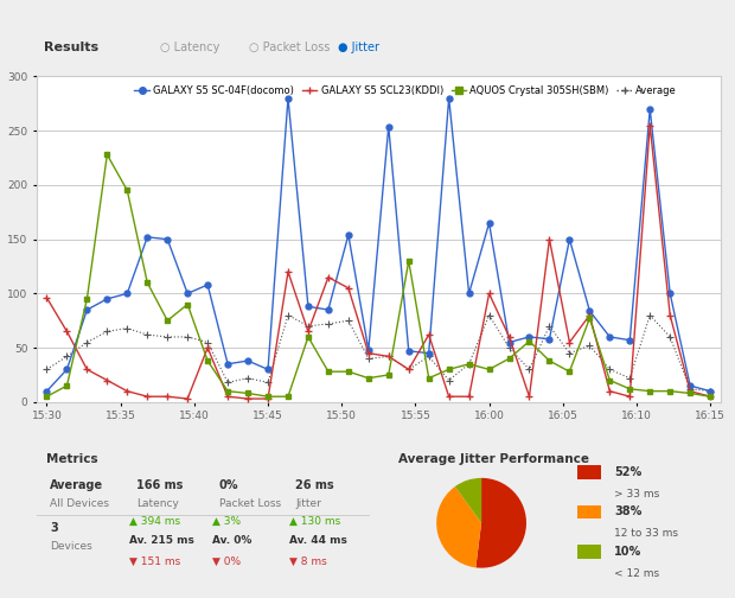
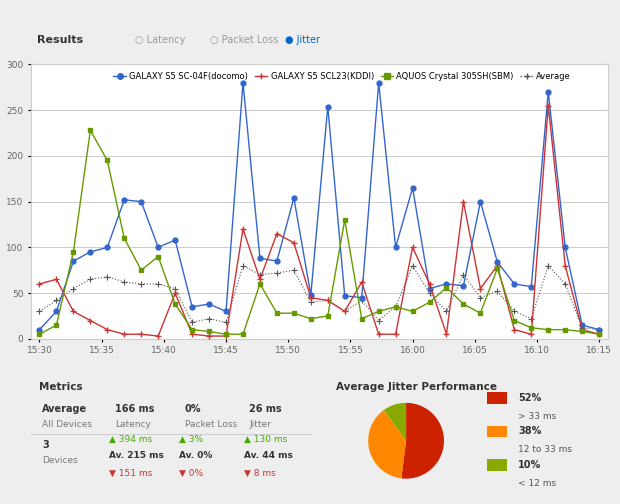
GALAXY S5 SCL23(KDDI)/15:30: 96 -> 60
